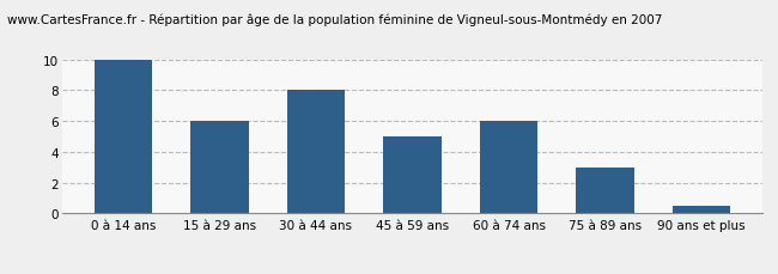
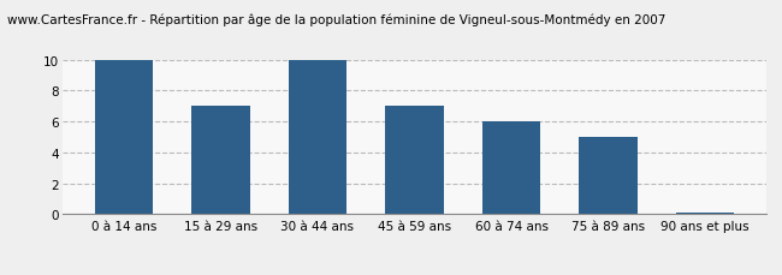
15 à 29 ans: 6.0 -> 7.0
30 à 44 ans: 8.0 -> 10.0
45 à 59 ans: 5.0 -> 7.0
75 à 89 ans: 3.0 -> 5.0
90 ans et plus: 0.5 -> 0.1
